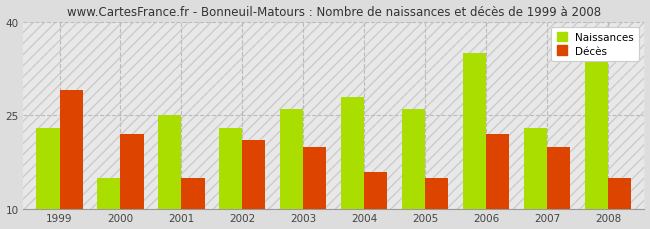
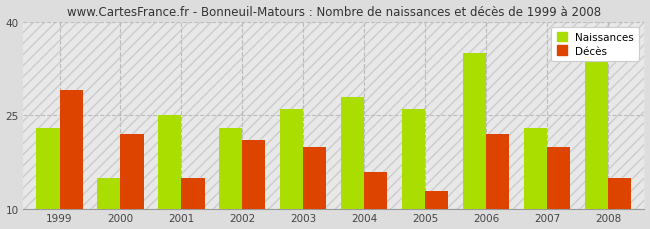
Décès/2005: 15 -> 13
